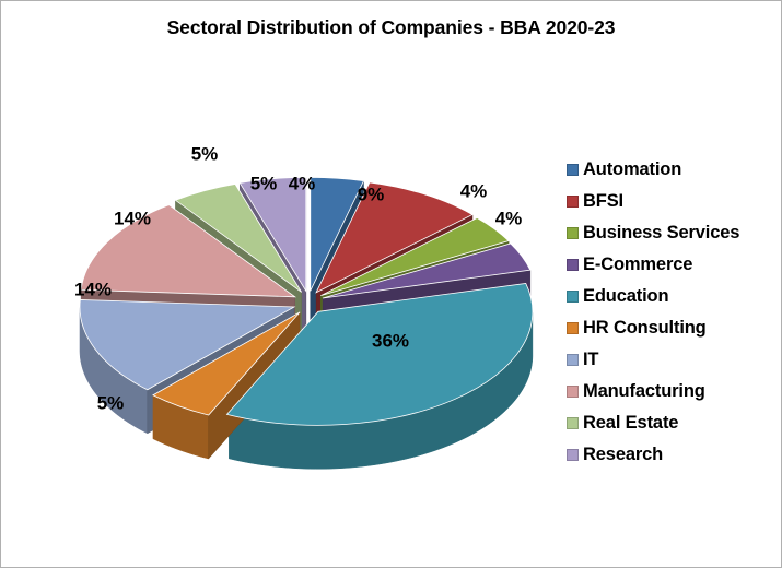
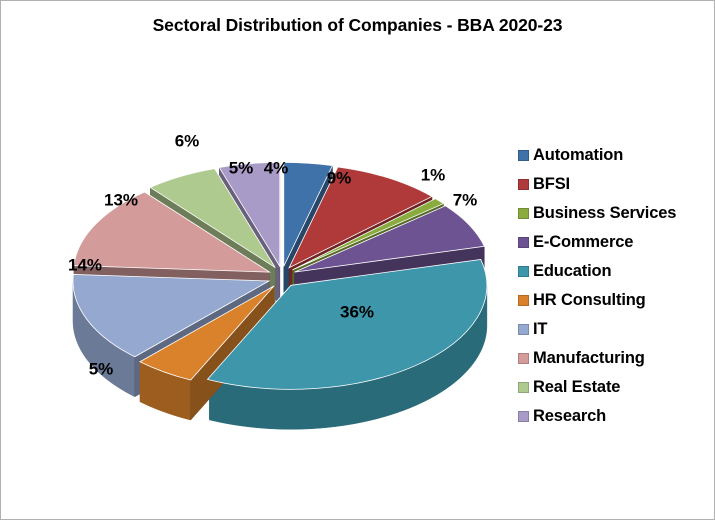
Business Services: 4% -> 1%
E-Commerce: 4% -> 7%
Manufacturing: 14% -> 13%
Real Estate: 5% -> 6%
